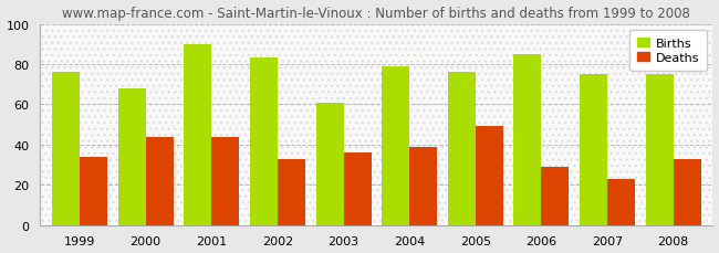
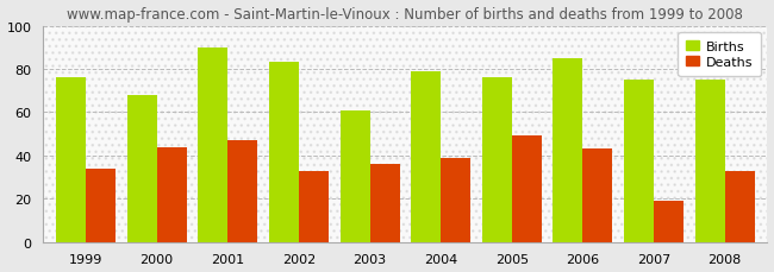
Deaths/2001: 44 -> 47
Deaths/2006: 29 -> 43
Deaths/2007: 23 -> 19
